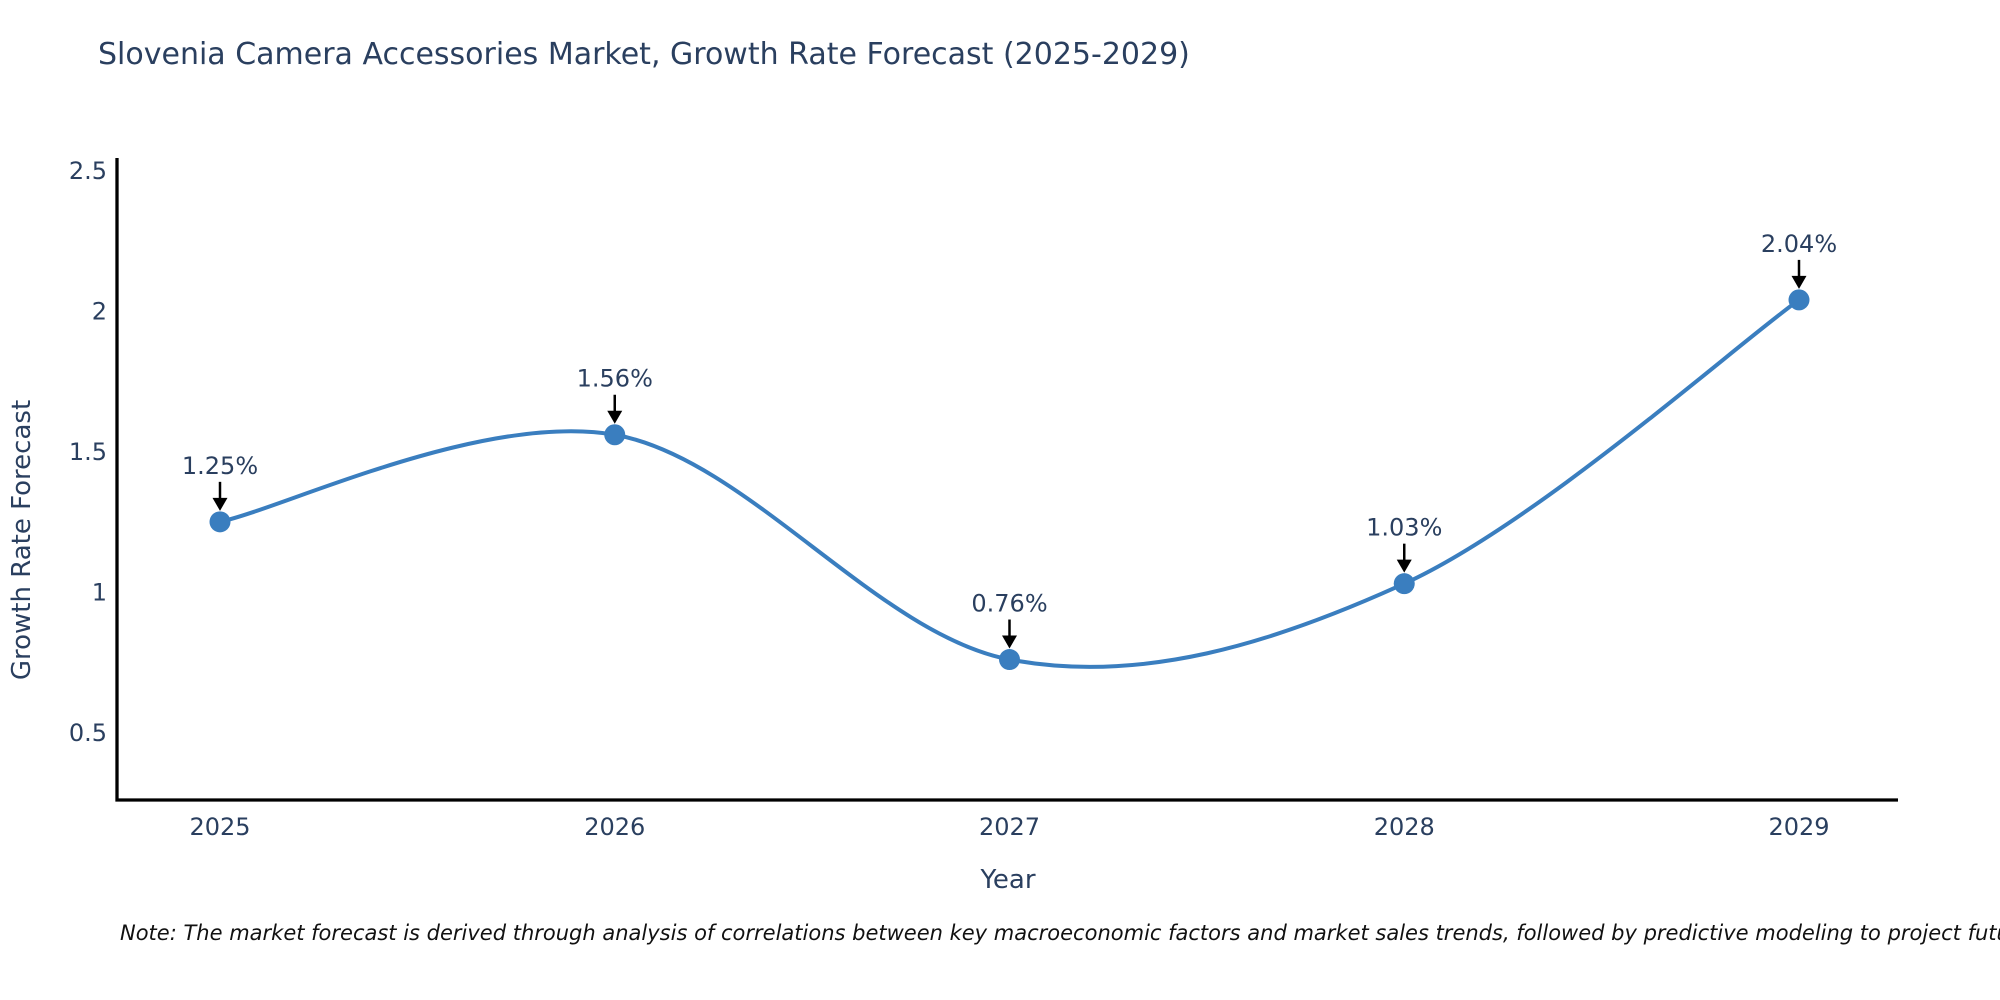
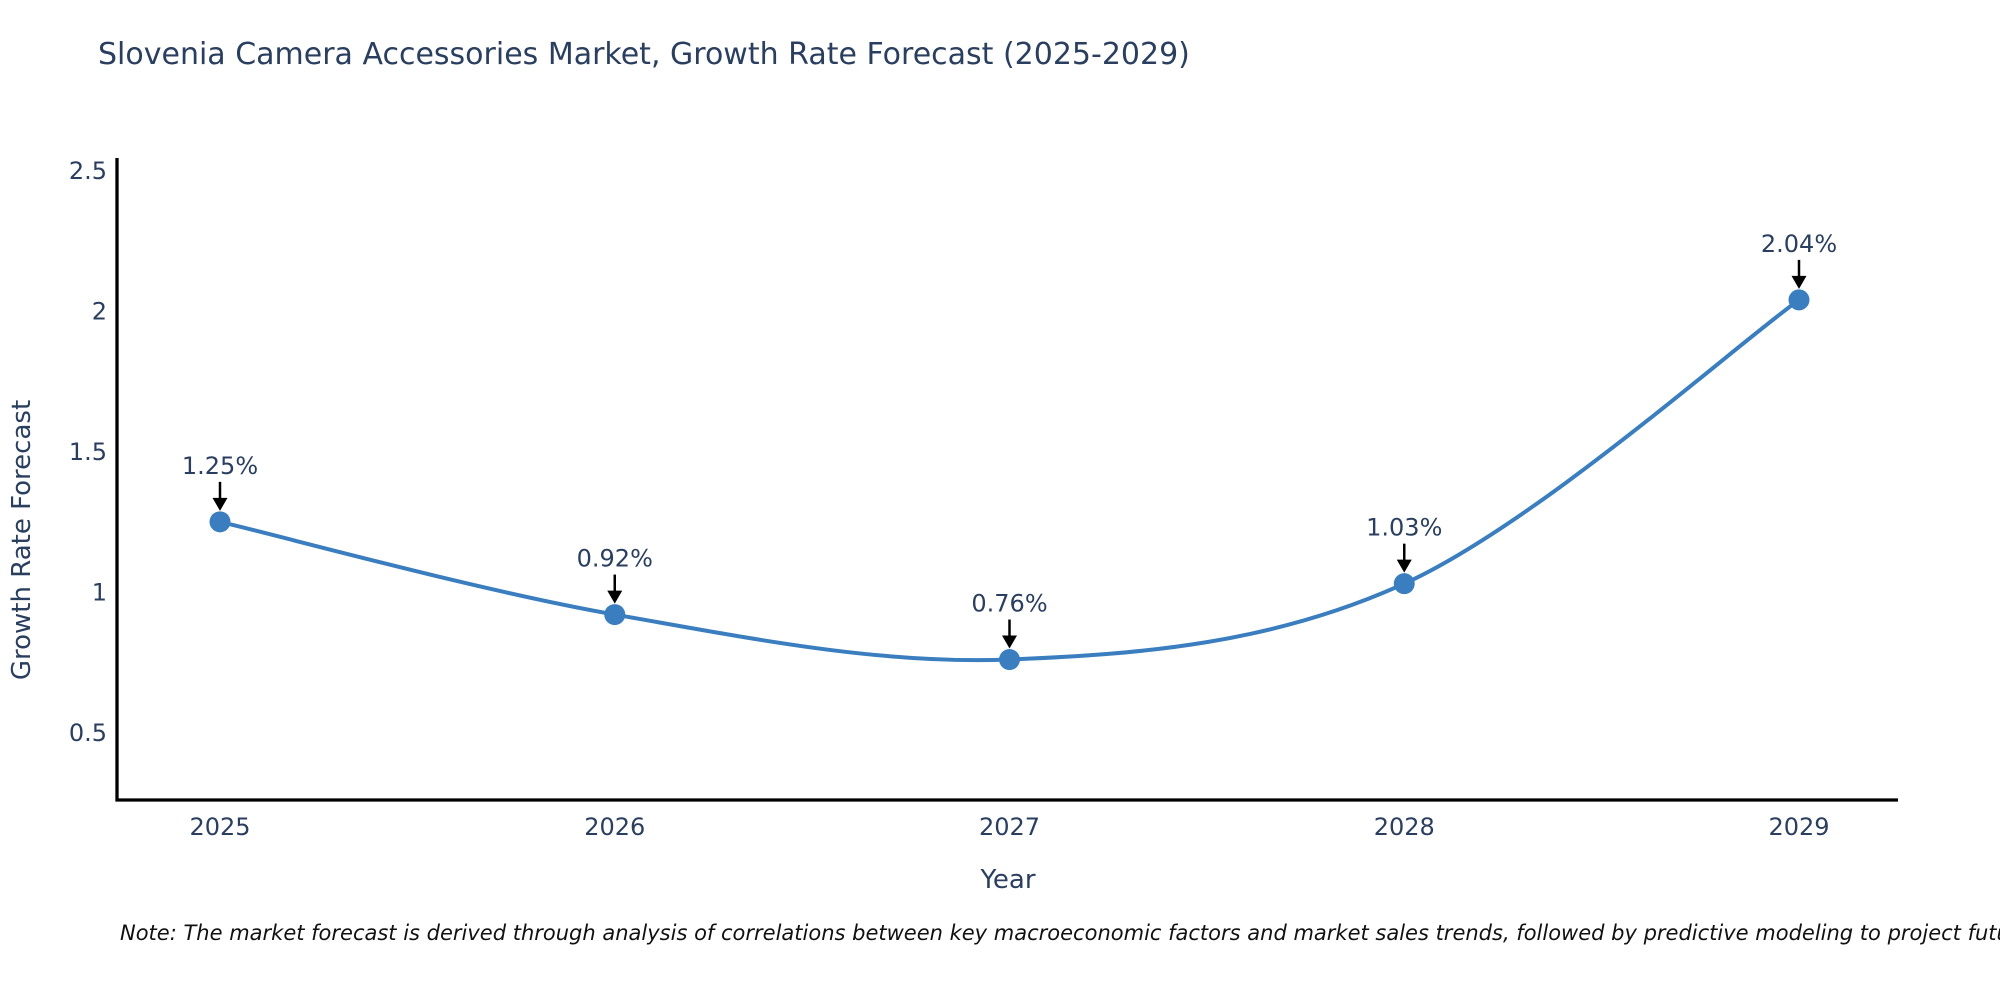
2026: 1.56% -> 0.92%
